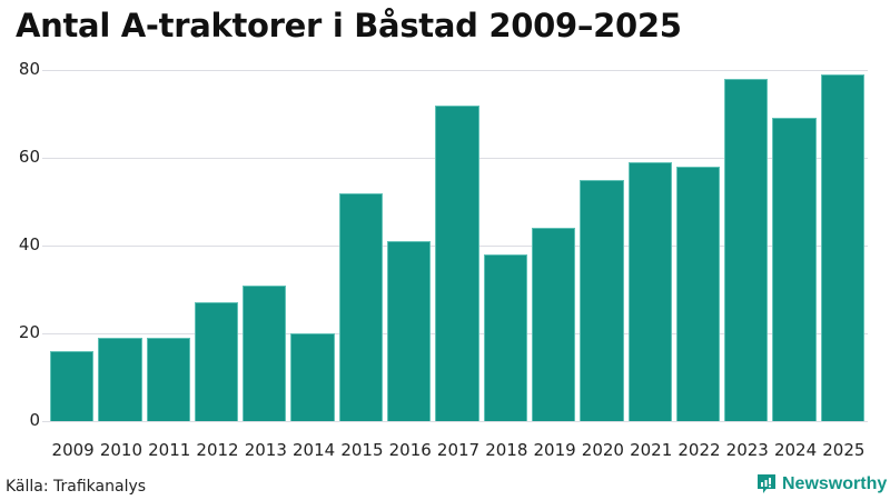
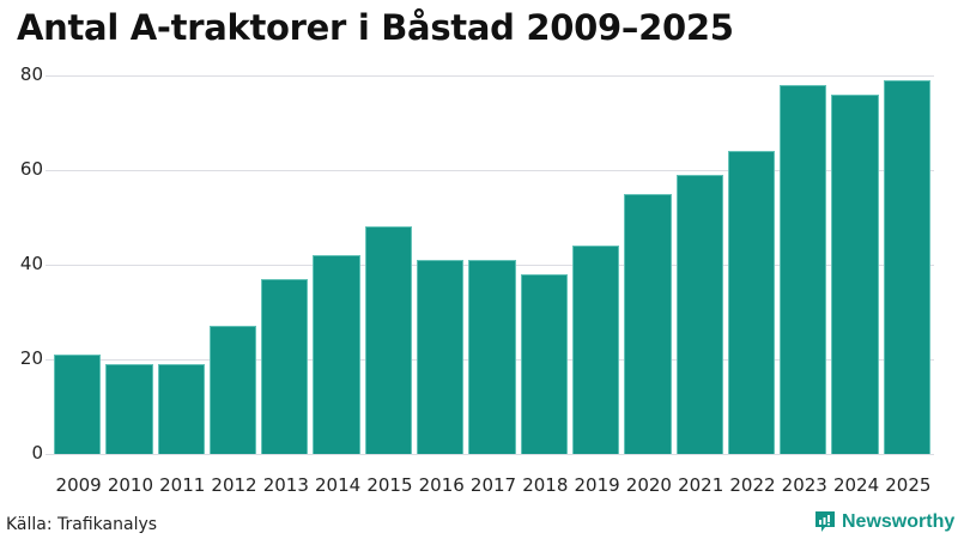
2009: 16 -> 21
2013: 31 -> 37
2014: 20 -> 42
2015: 52 -> 48
2017: 72 -> 41
2022: 58 -> 64
2024: 69 -> 76
